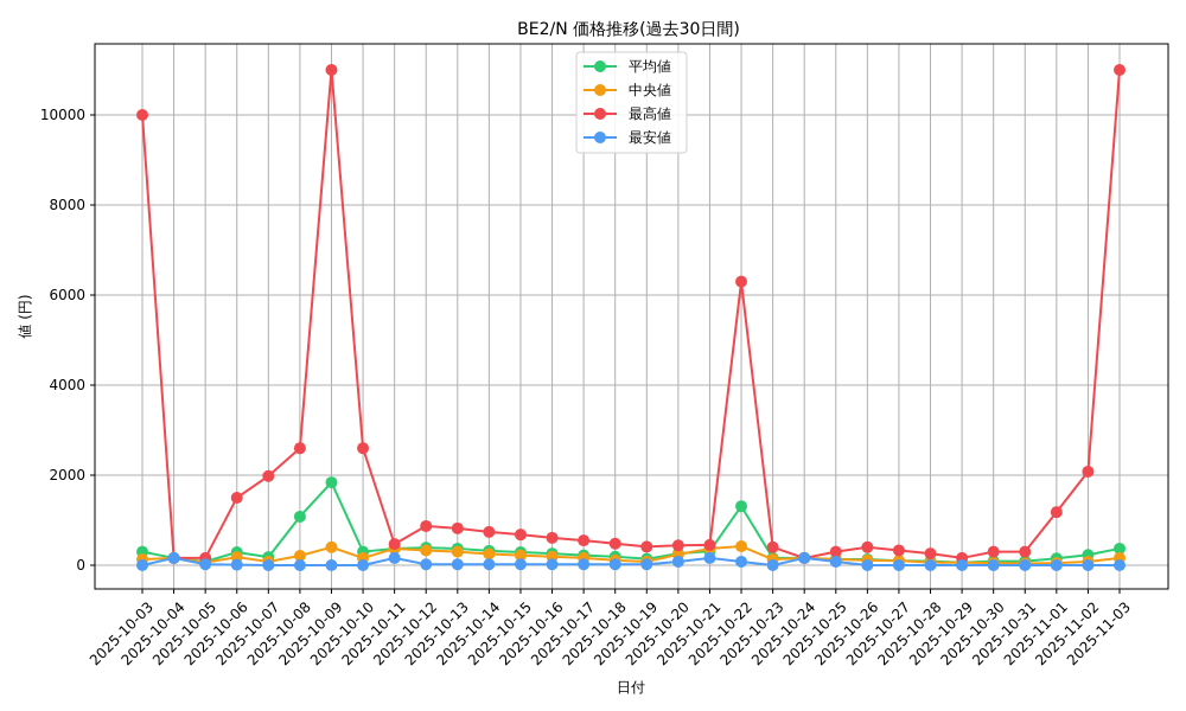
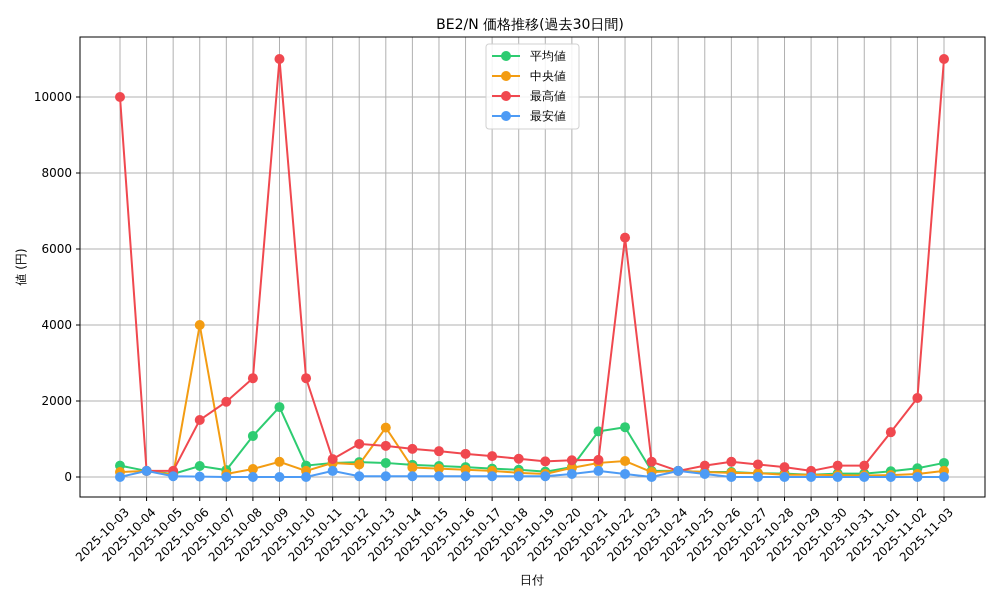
中央値/2025-10-06: 200 -> 4000
中央値/2025-10-13: 300 -> 1300
平均値/2025-10-21: 300 -> 1200
